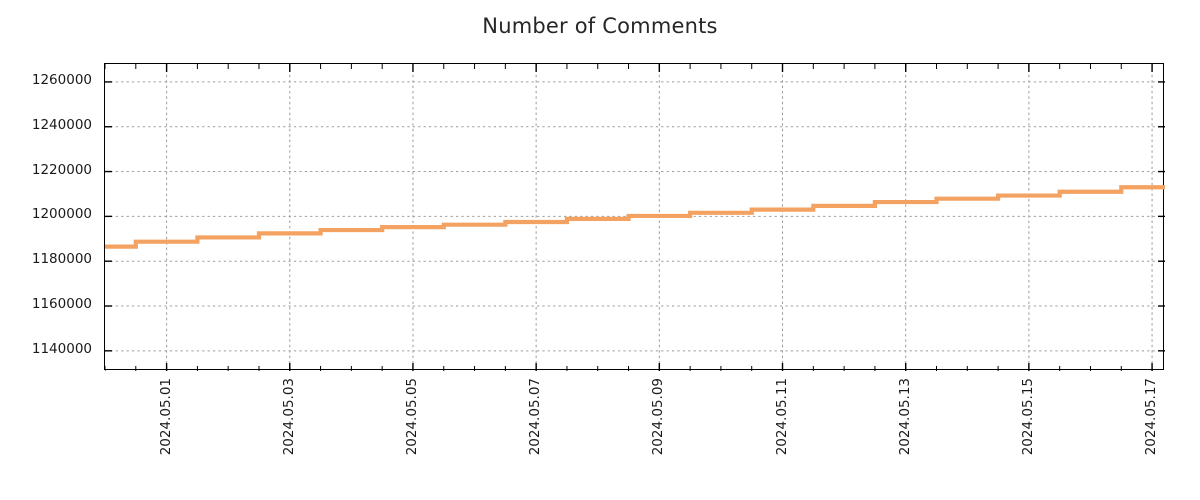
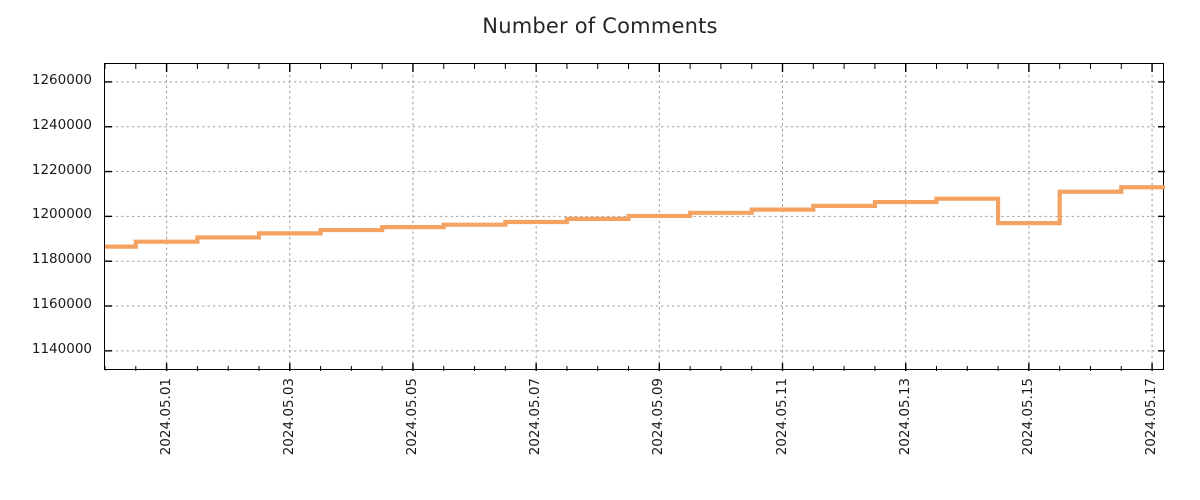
2024.05.15: 1209000 -> 1197000
